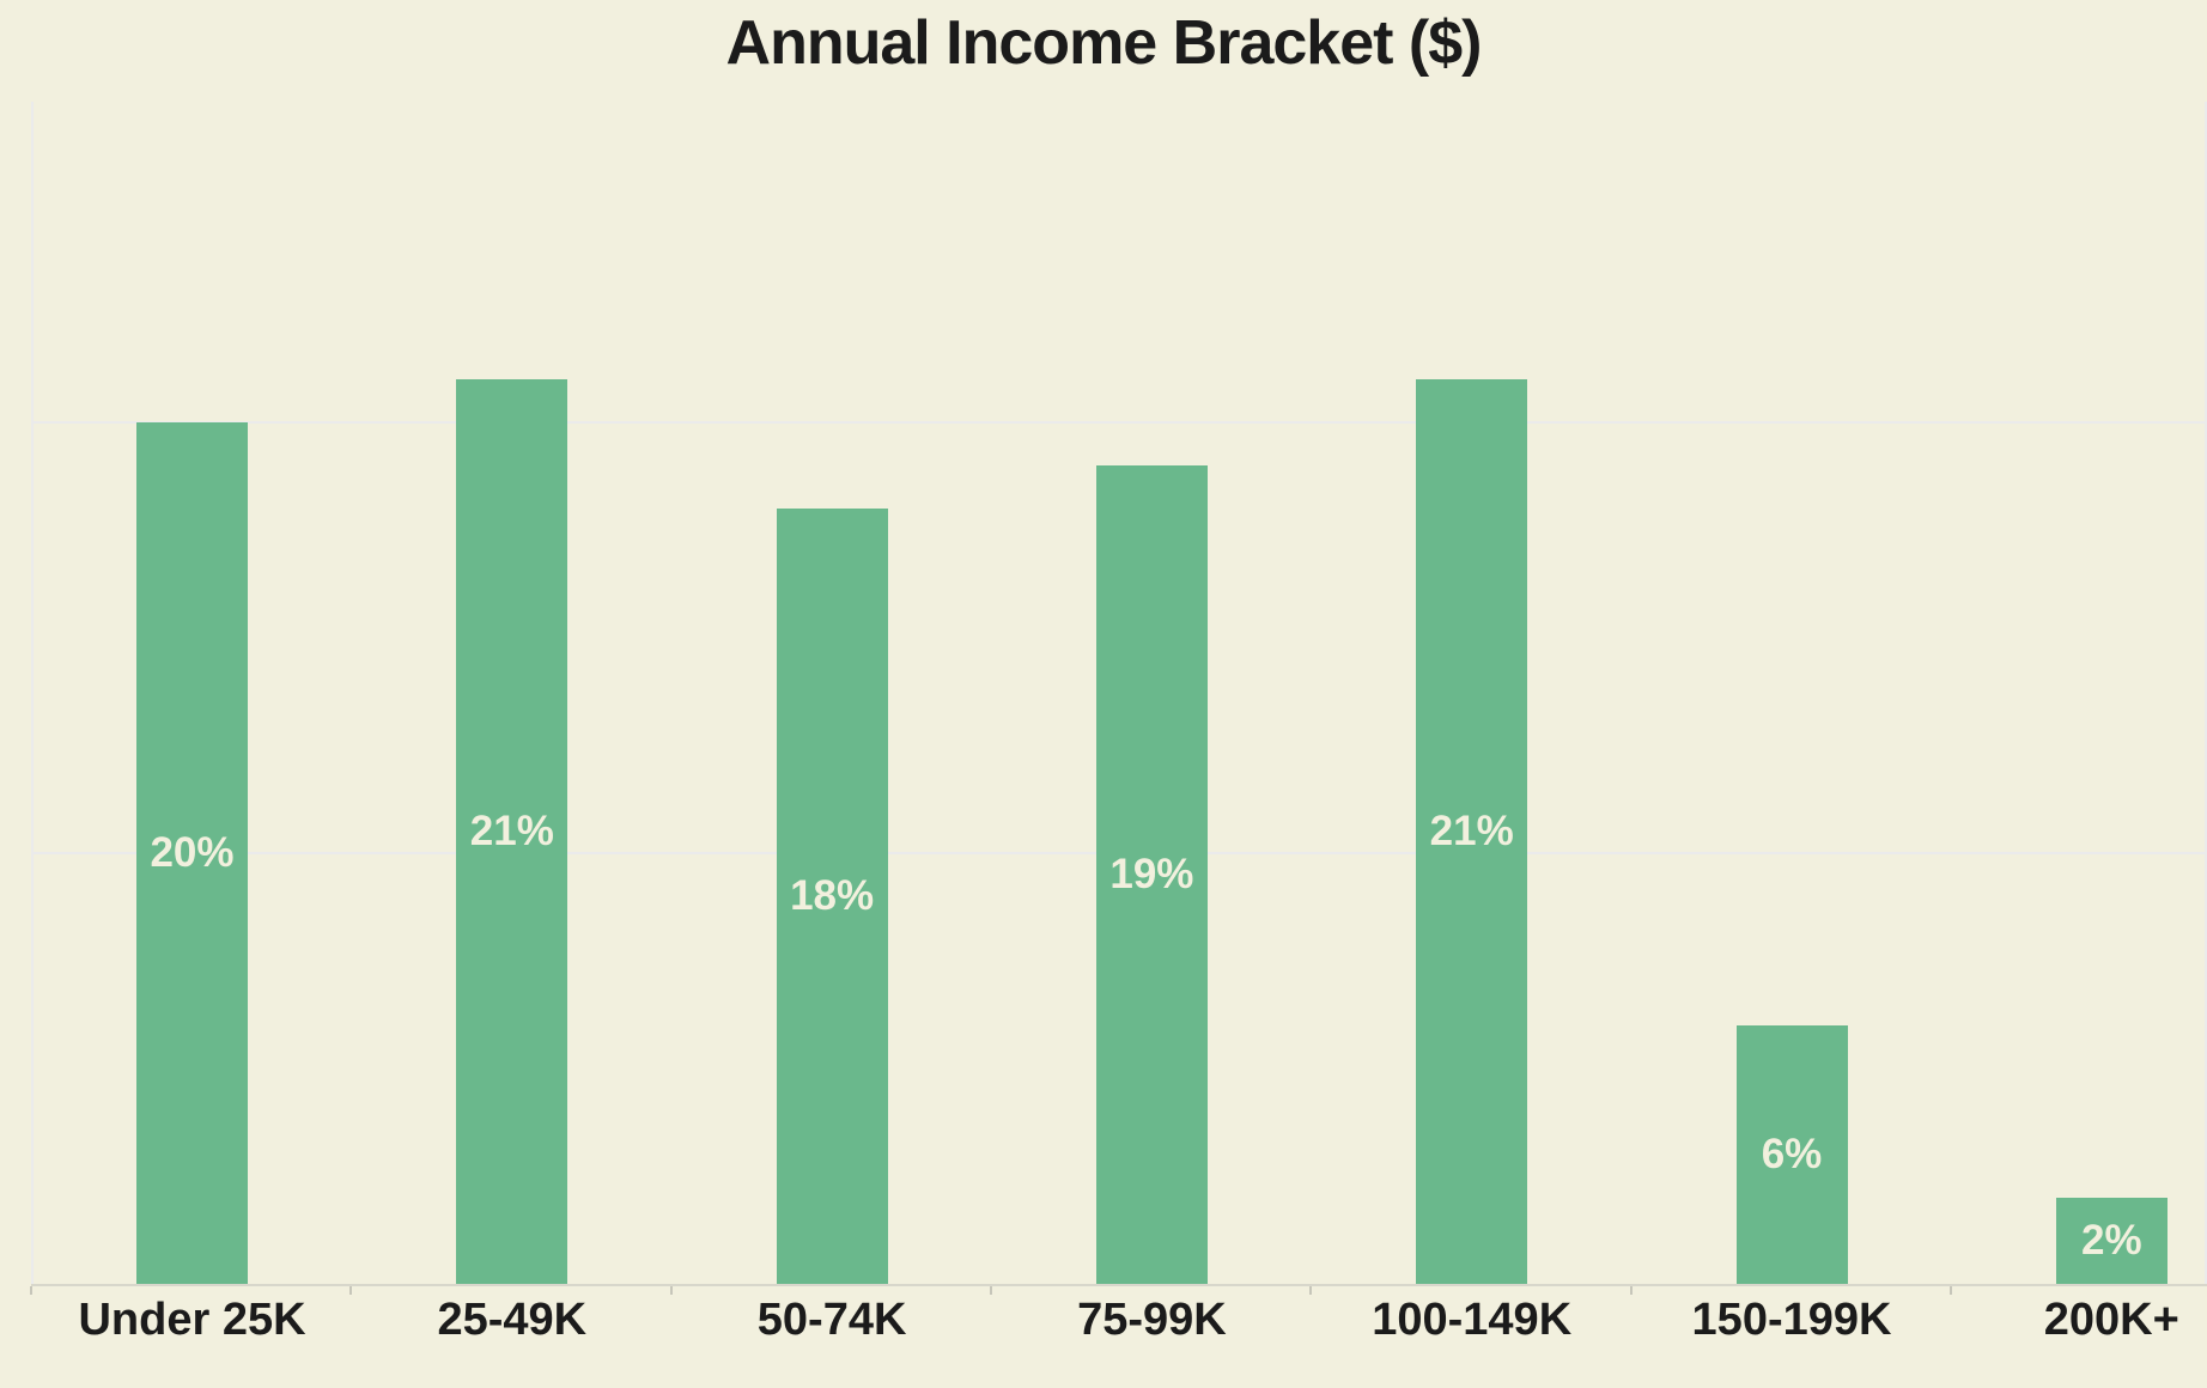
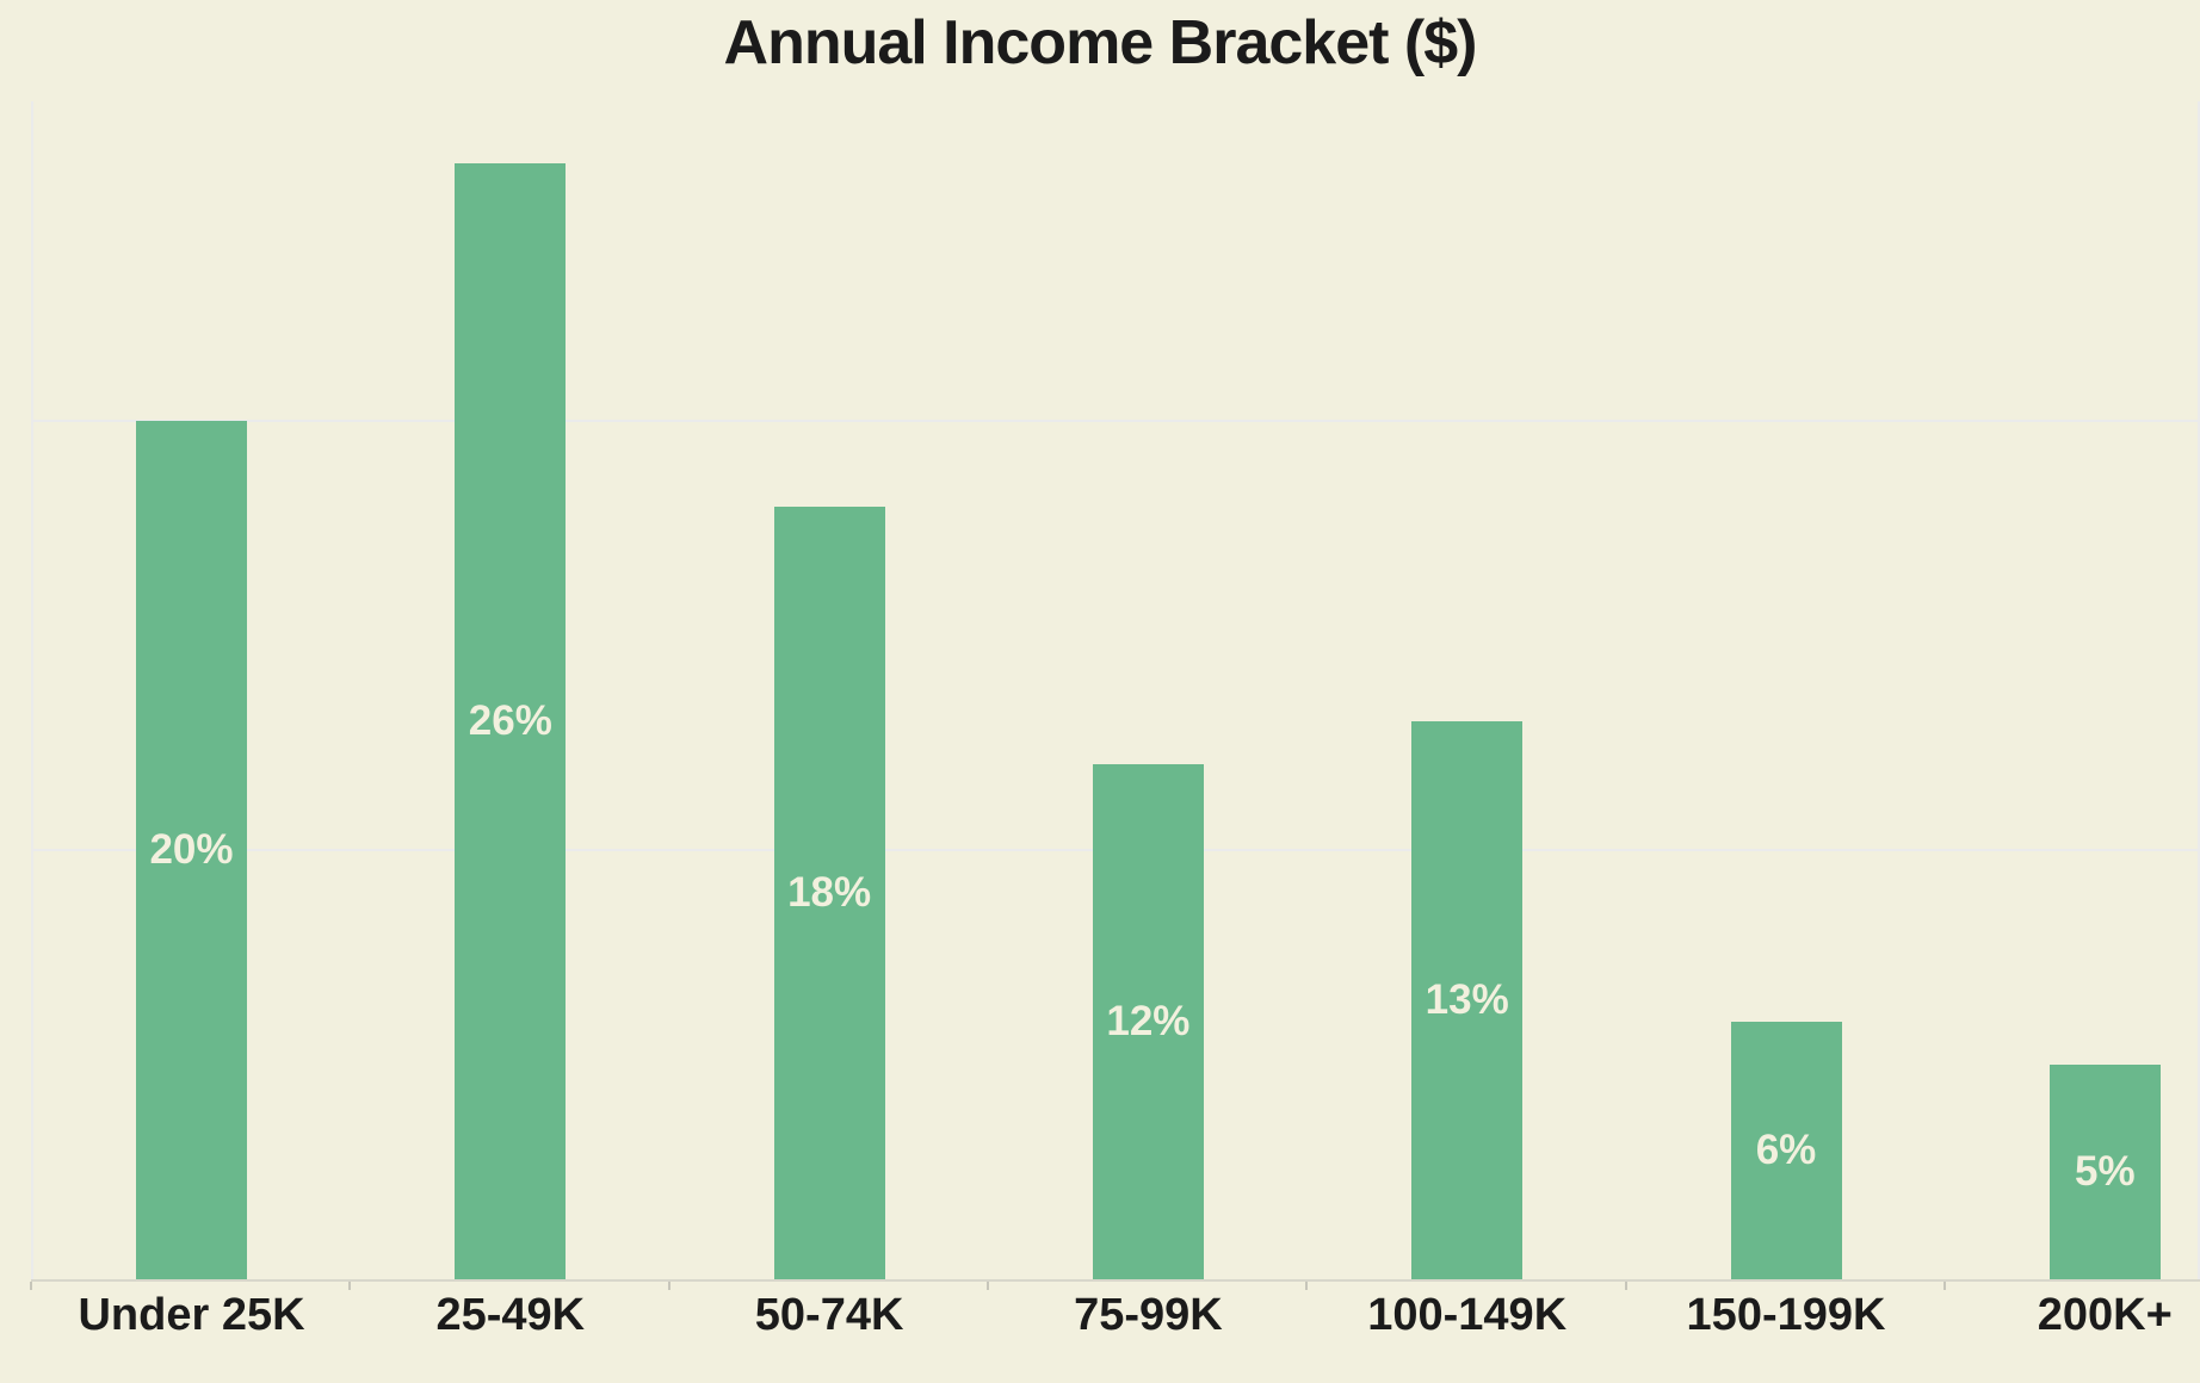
25-49K: 21% -> 26%
75-99K: 19% -> 12%
100-149K: 21% -> 13%
200K+: 2% -> 5%
